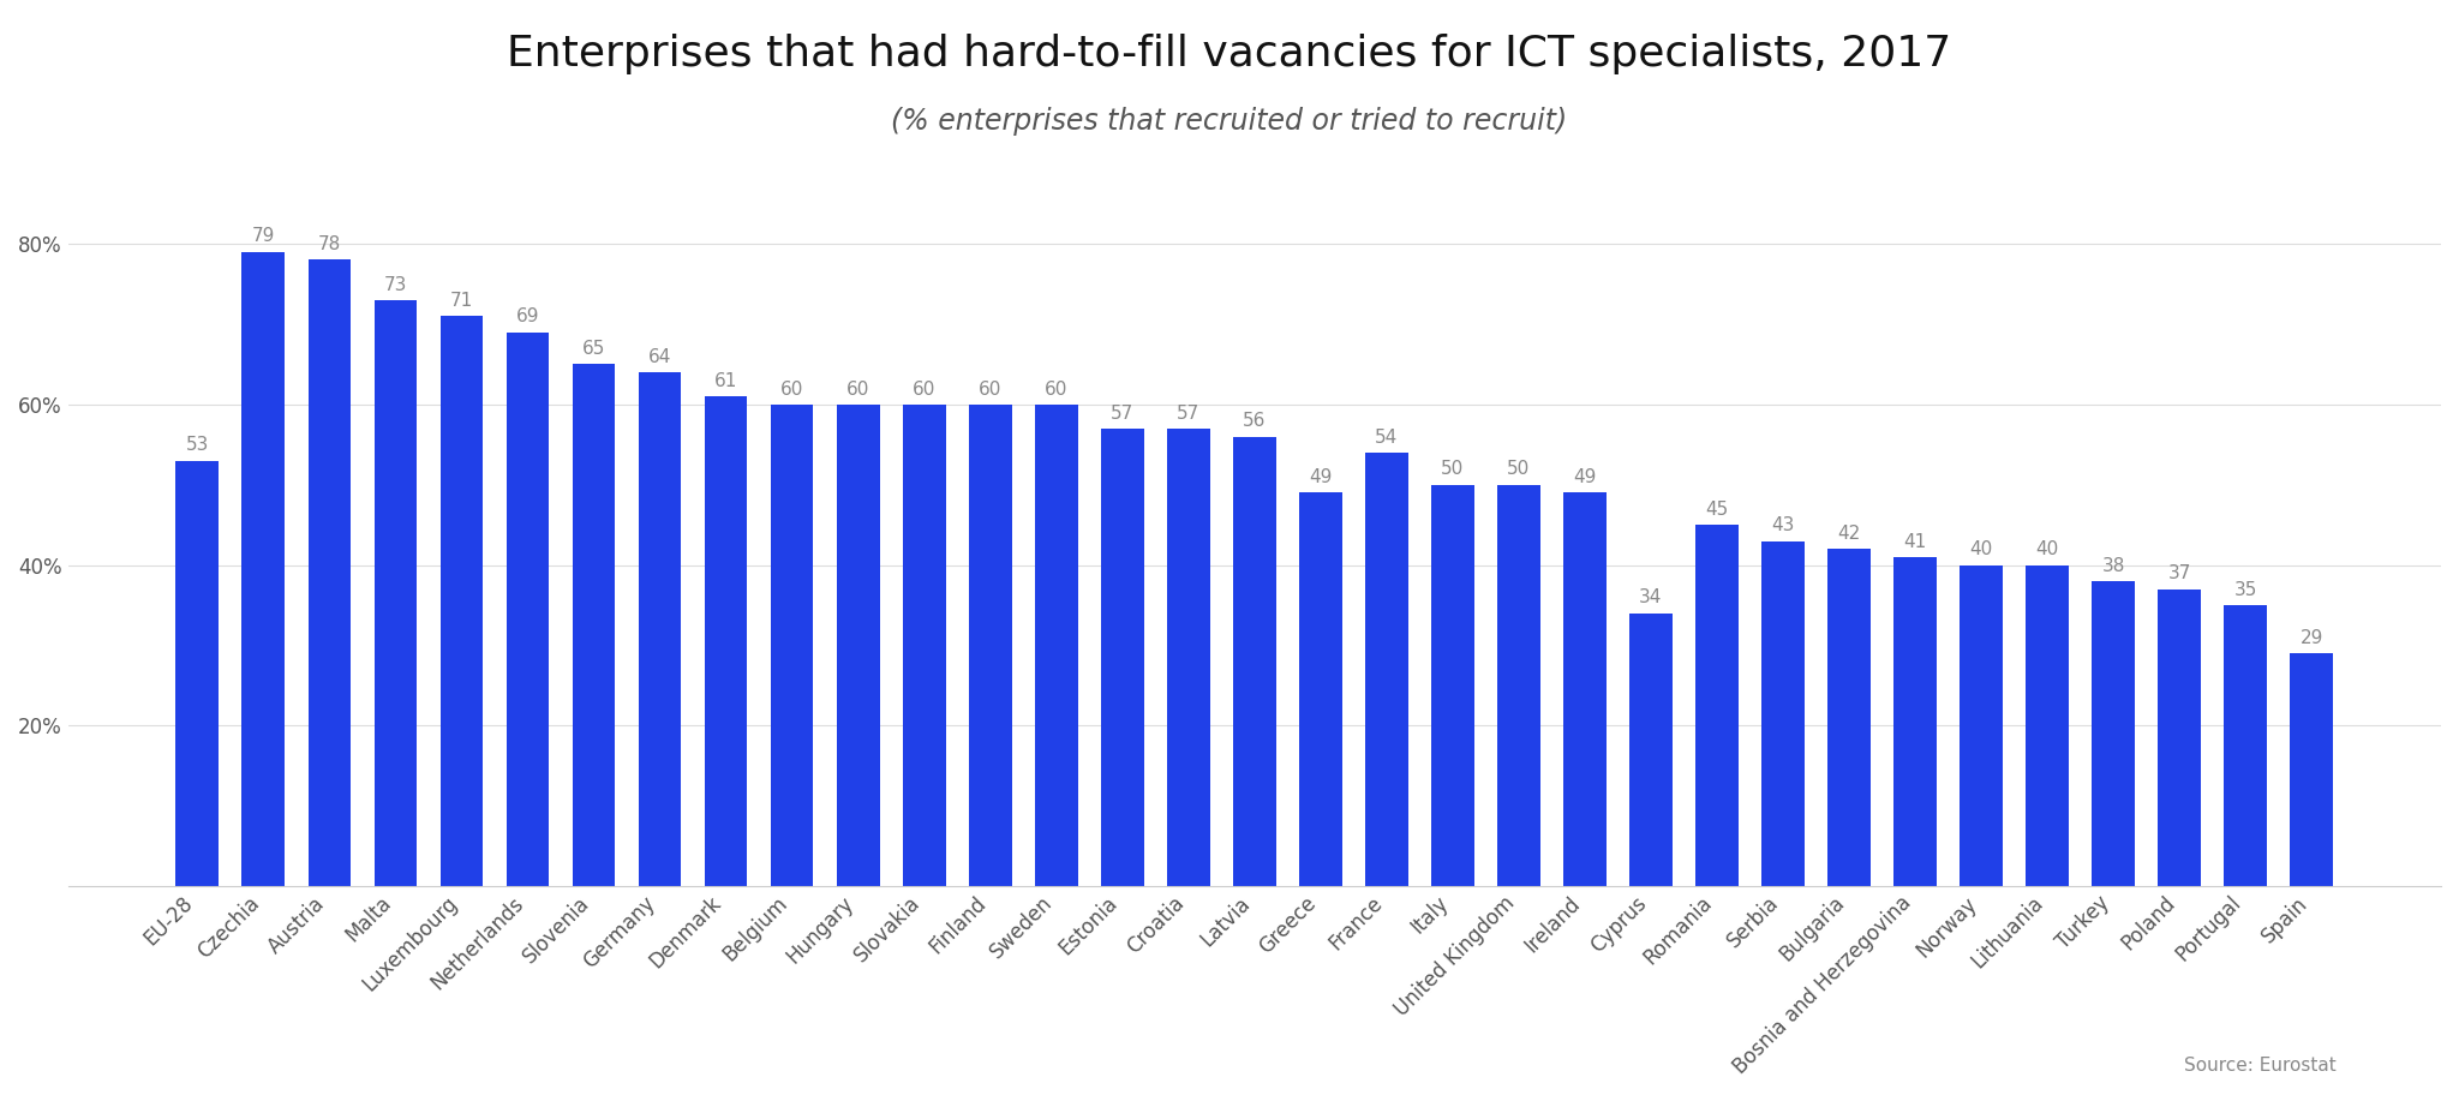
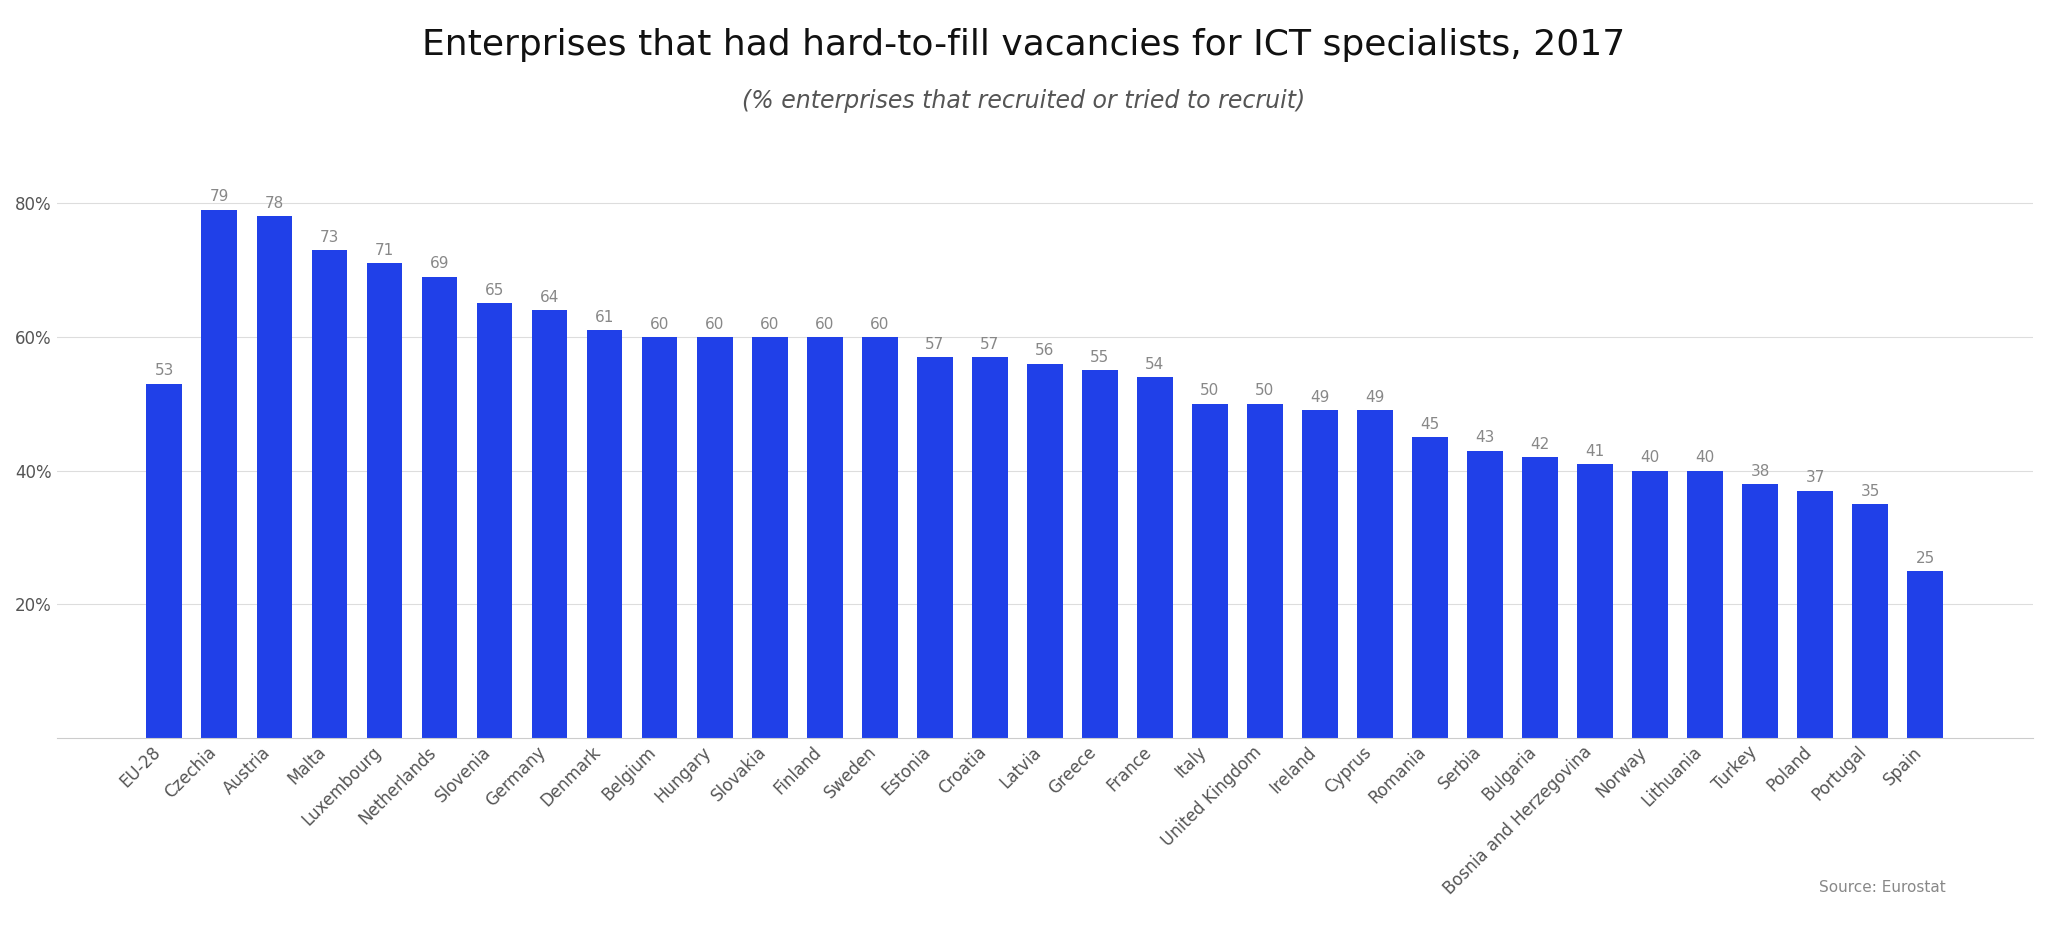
Greece: 49 -> 55
Cyprus: 34 -> 49
Spain: 29 -> 25
